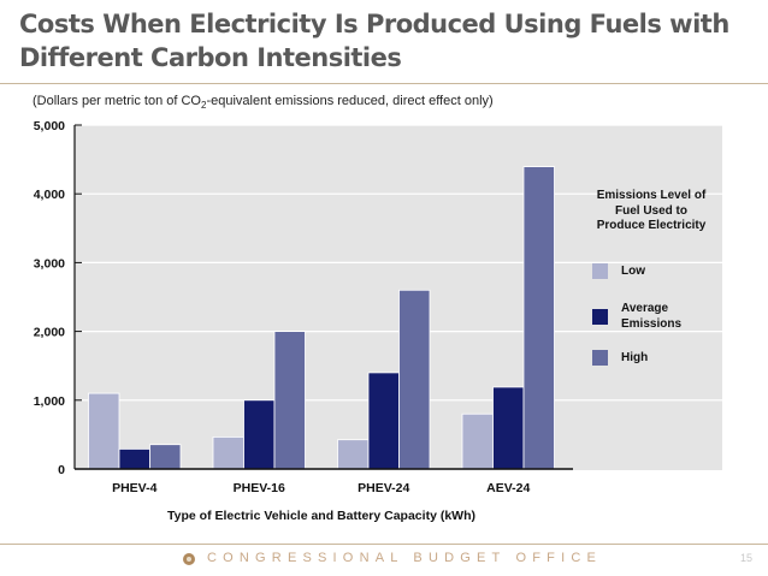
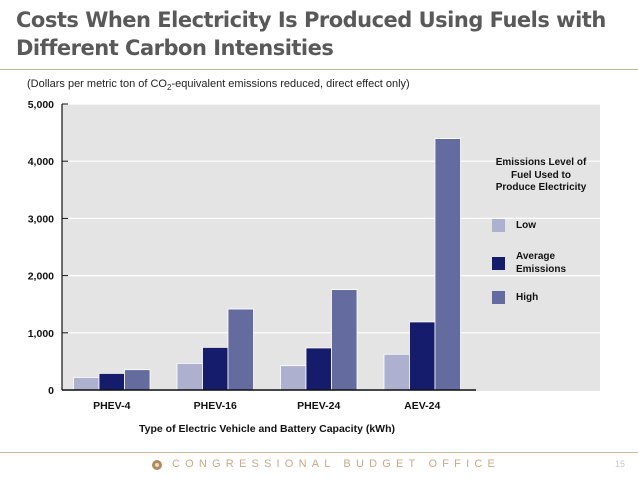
Low/PHEV-4: 1100 -> 200
Average Emissions/PHEV-16: 1000 -> 700
High/PHEV-16: 2000 -> 1400
Average Emissions/PHEV-24: 1400 -> 700
High/PHEV-24: 2600 -> 1800
Low/AEV-24: 800 -> 600
